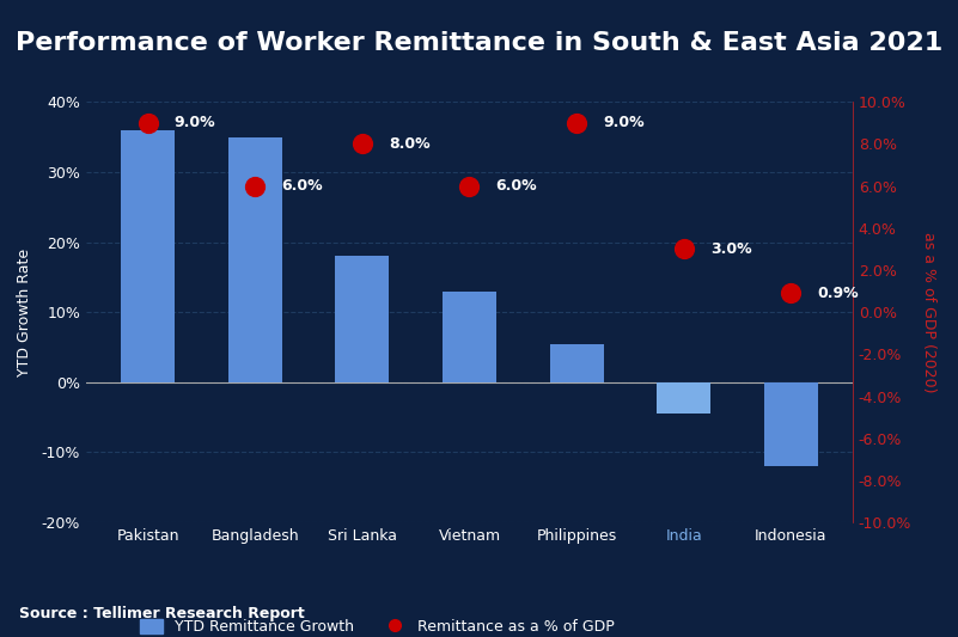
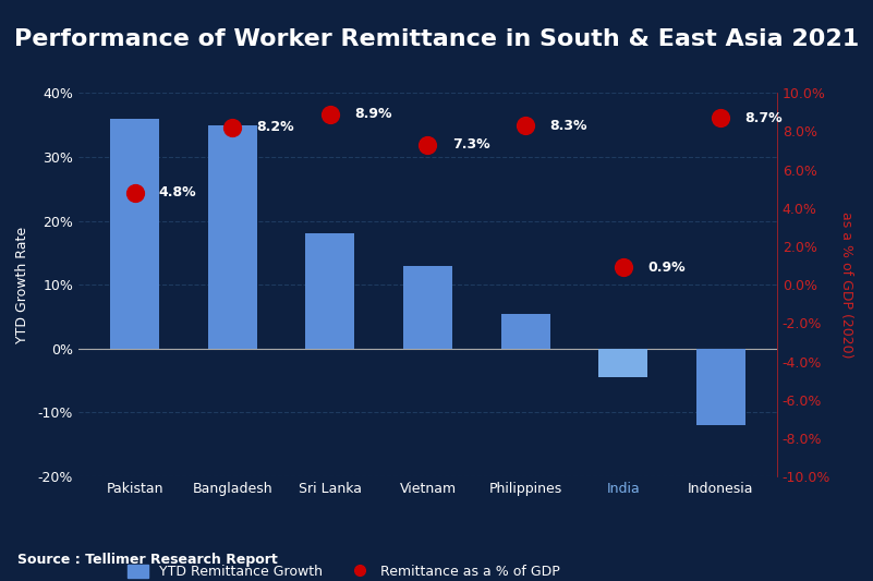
Remittance as a % of GDP/Pakistan: 9.0% -> 4.8%
Remittance as a % of GDP/Bangladesh: 6.0% -> 8.2%
Remittance as a % of GDP/Sri Lanka: 8.0% -> 8.9%
Remittance as a % of GDP/Vietnam: 6.0% -> 7.3%
Remittance as a % of GDP/Philippines: 9.0% -> 8.3%
Remittance as a % of GDP/India: 3.0% -> 0.9%
Remittance as a % of GDP/Indonesia: 0.9% -> 8.7%
